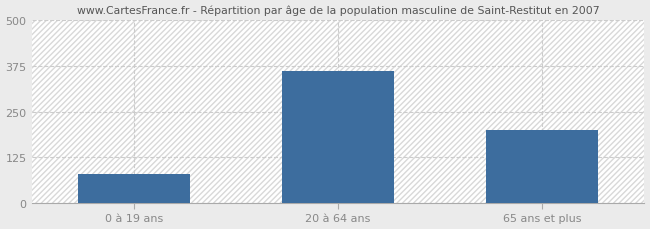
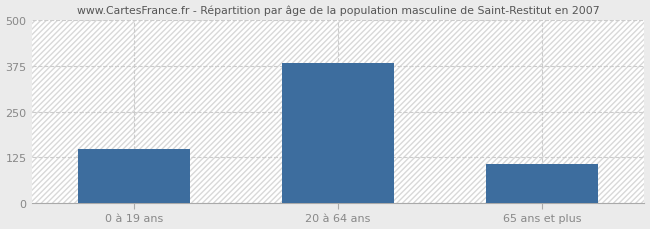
0 à 19 ans: 80 -> 147
20 à 64 ans: 360 -> 383
65 ans et plus: 200 -> 107
